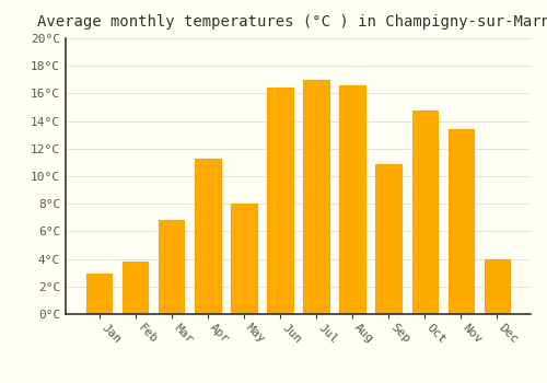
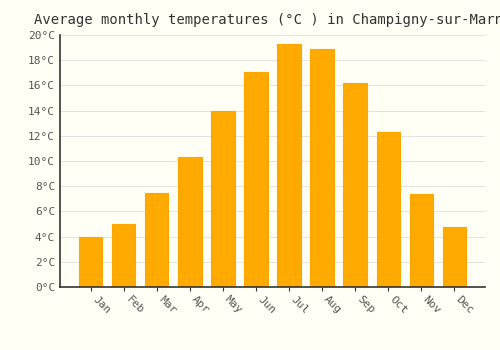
Jan: 2.9°C -> 4.0°C
Feb: 3.8°C -> 5.0°C
Mar: 6.8°C -> 7.5°C
Apr: 11.3°C -> 10.3°C
May: 8.0°C -> 14.0°C
Jun: 16.4°C -> 17.1°C
Jul: 17.0°C -> 19.3°C
Aug: 16.6°C -> 18.9°C
Sep: 10.9°C -> 16.2°C
Oct: 14.8°C -> 12.3°C
Nov: 13.4°C -> 7.4°C
Dec: 4.0°C -> 4.8°C
